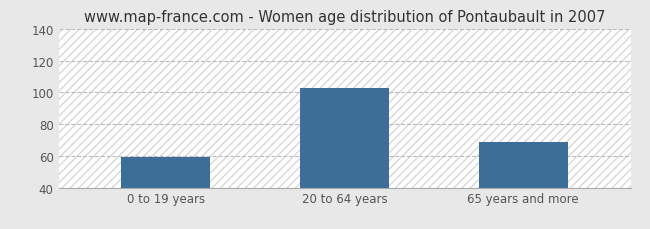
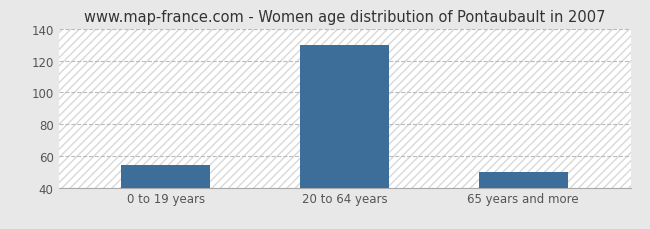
0 to 19 years: 59 -> 54
20 to 64 years: 103 -> 130
65 years and more: 69 -> 50
